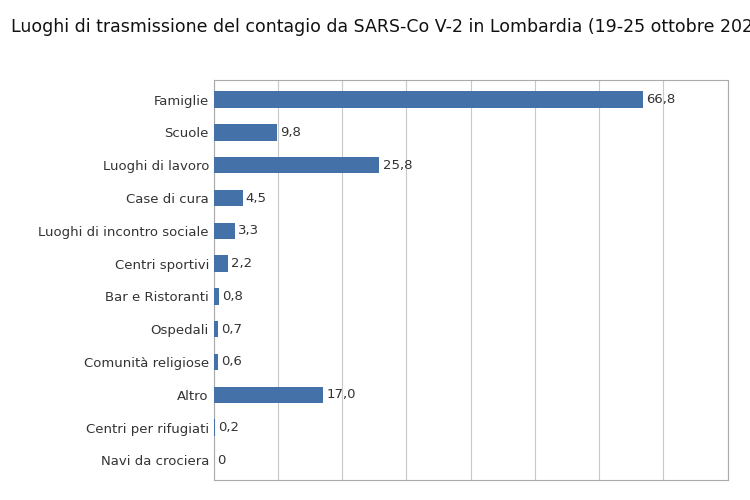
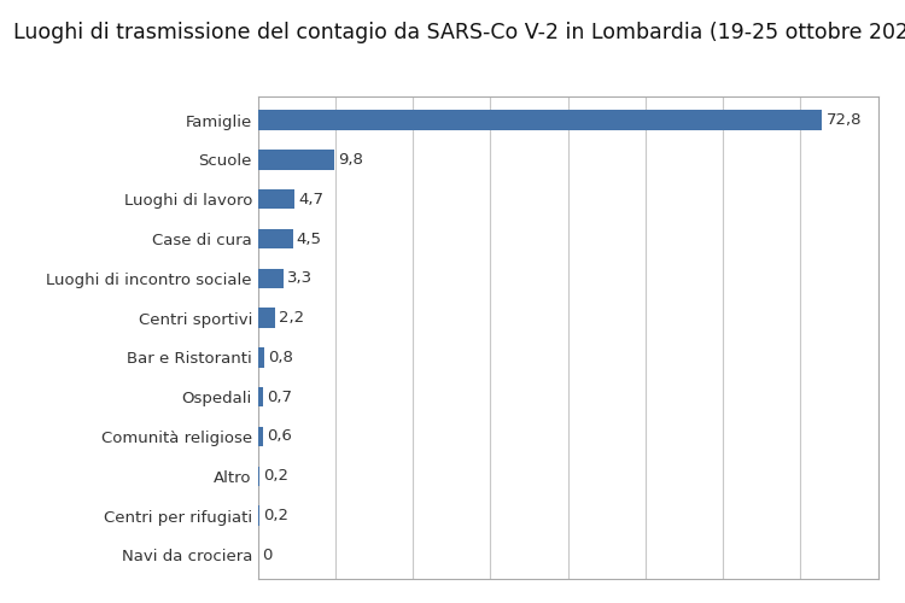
Famiglie: 66,8 -> 72,8
Luoghi di lavoro: 25,8 -> 4,7
Altro: 17,0 -> 0,2
